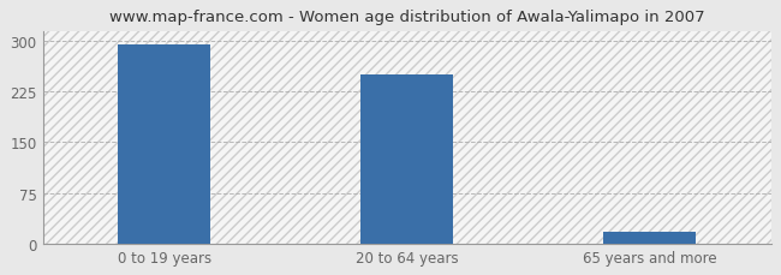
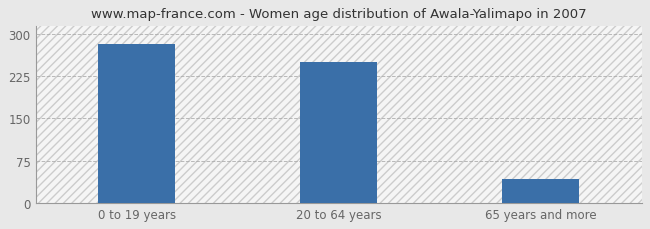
0 to 19 years: 294 -> 282
65 years and more: 18 -> 42
